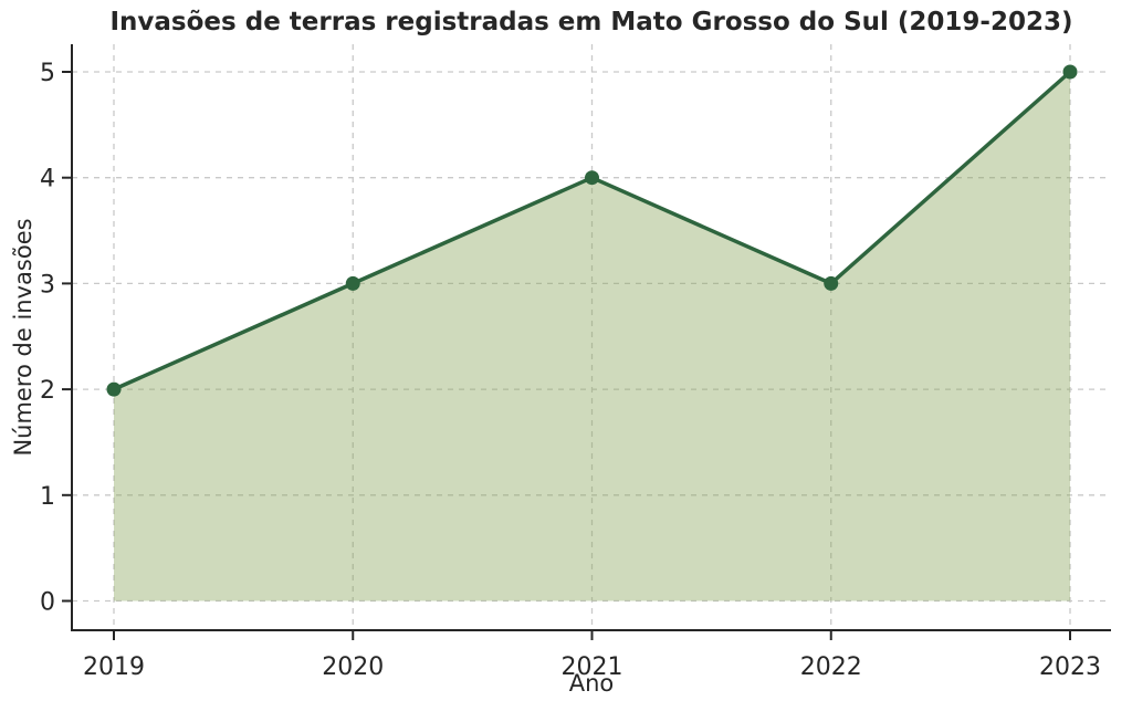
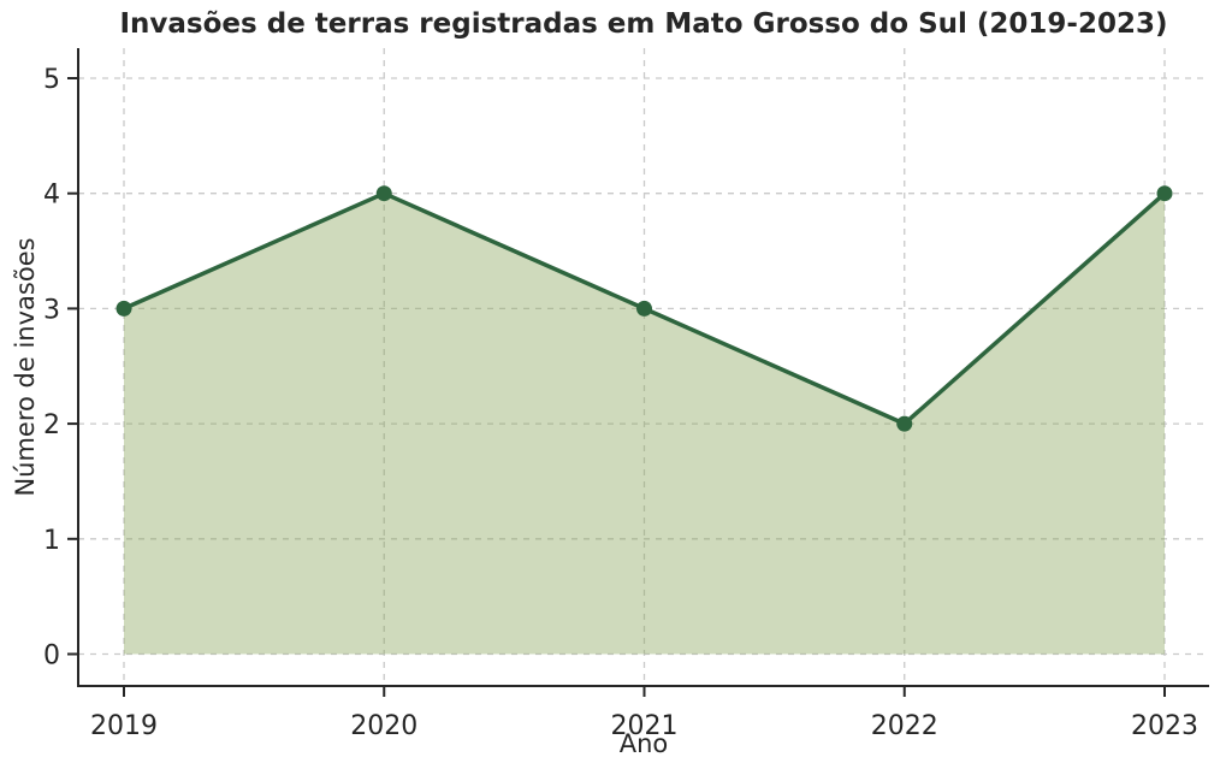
2019: 2 -> 3
2020: 3 -> 4
2021: 4 -> 3
2022: 3 -> 2
2023: 5 -> 4
